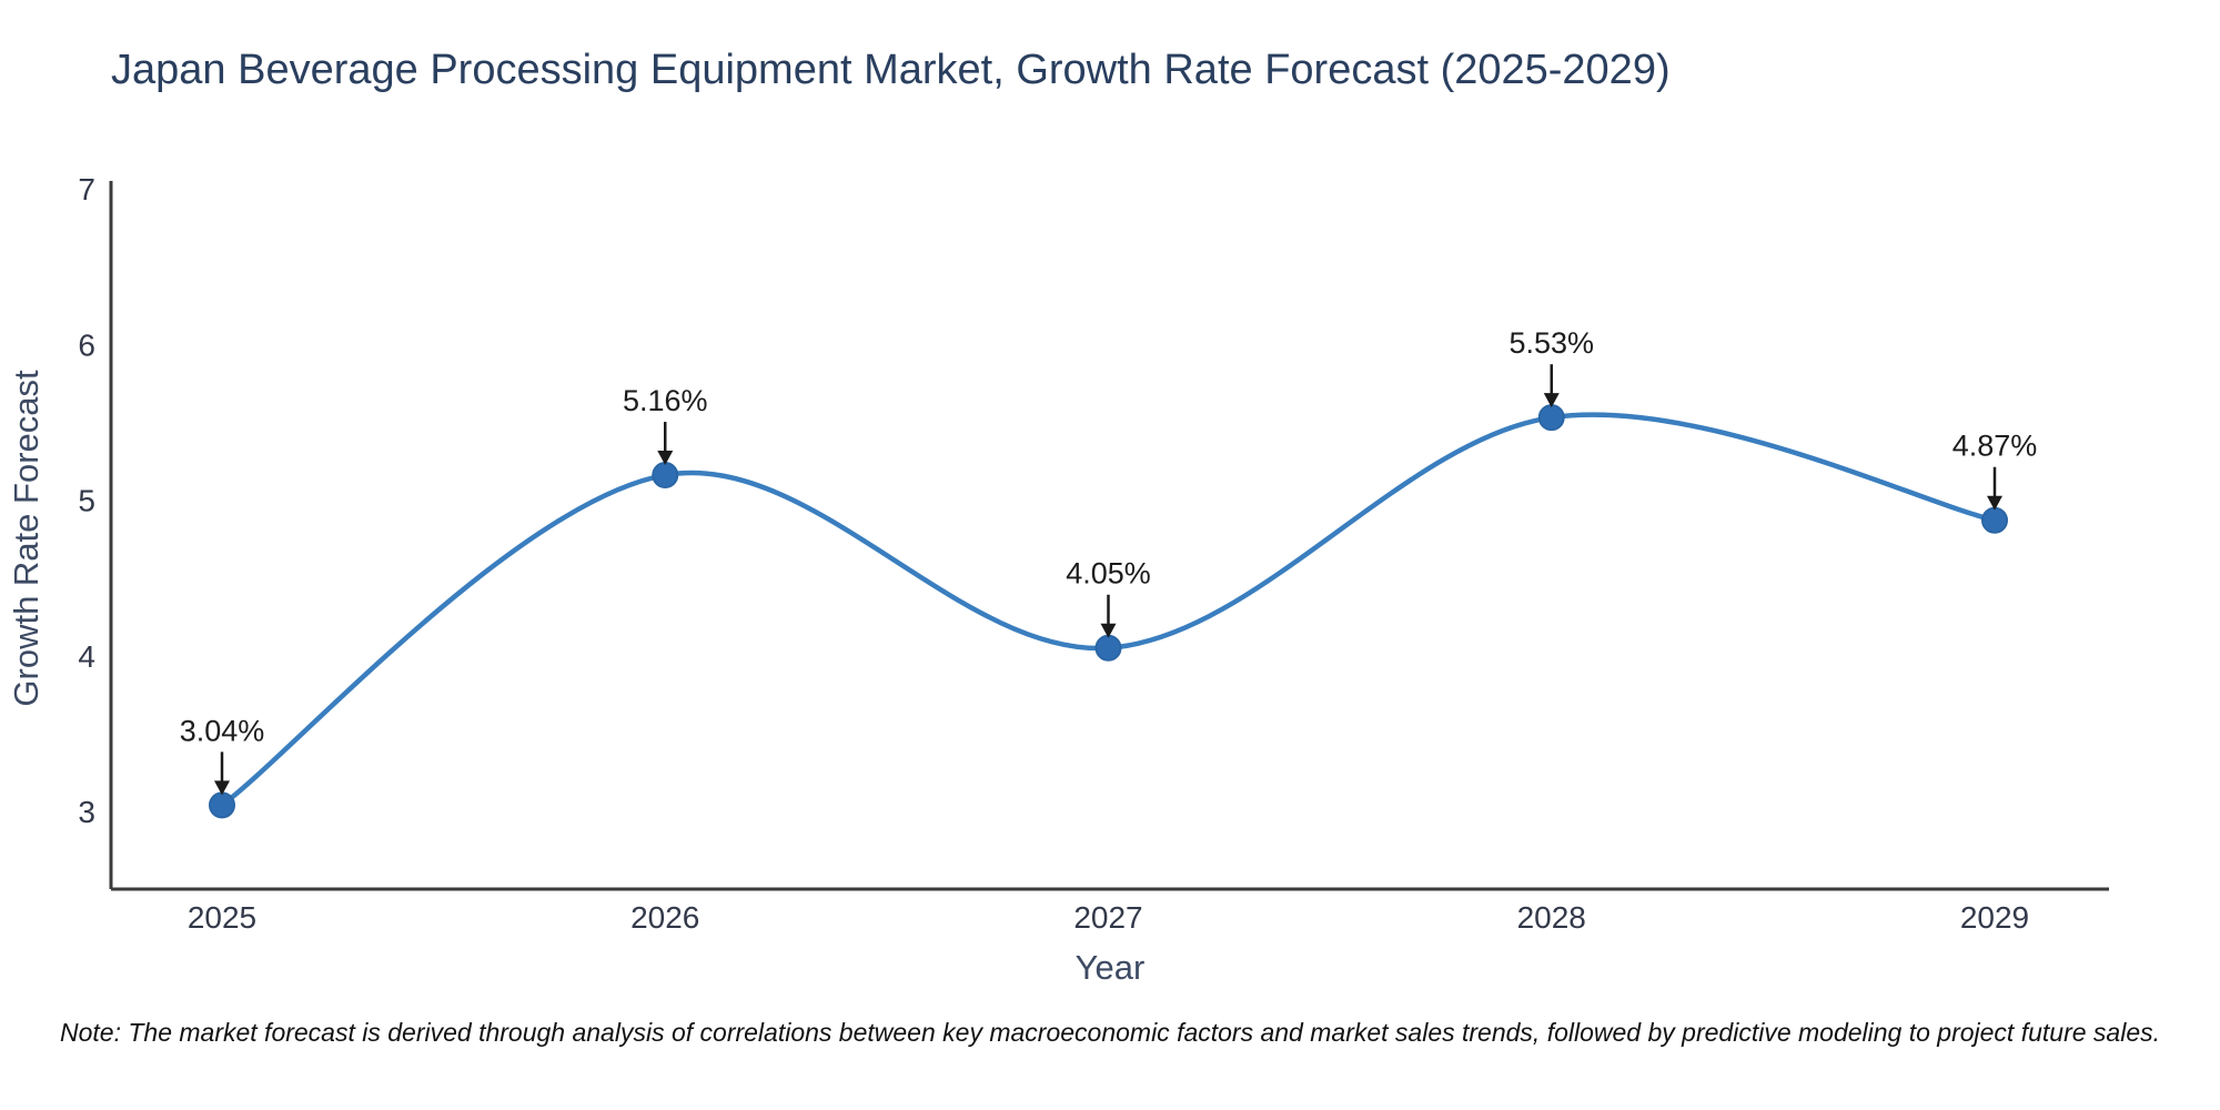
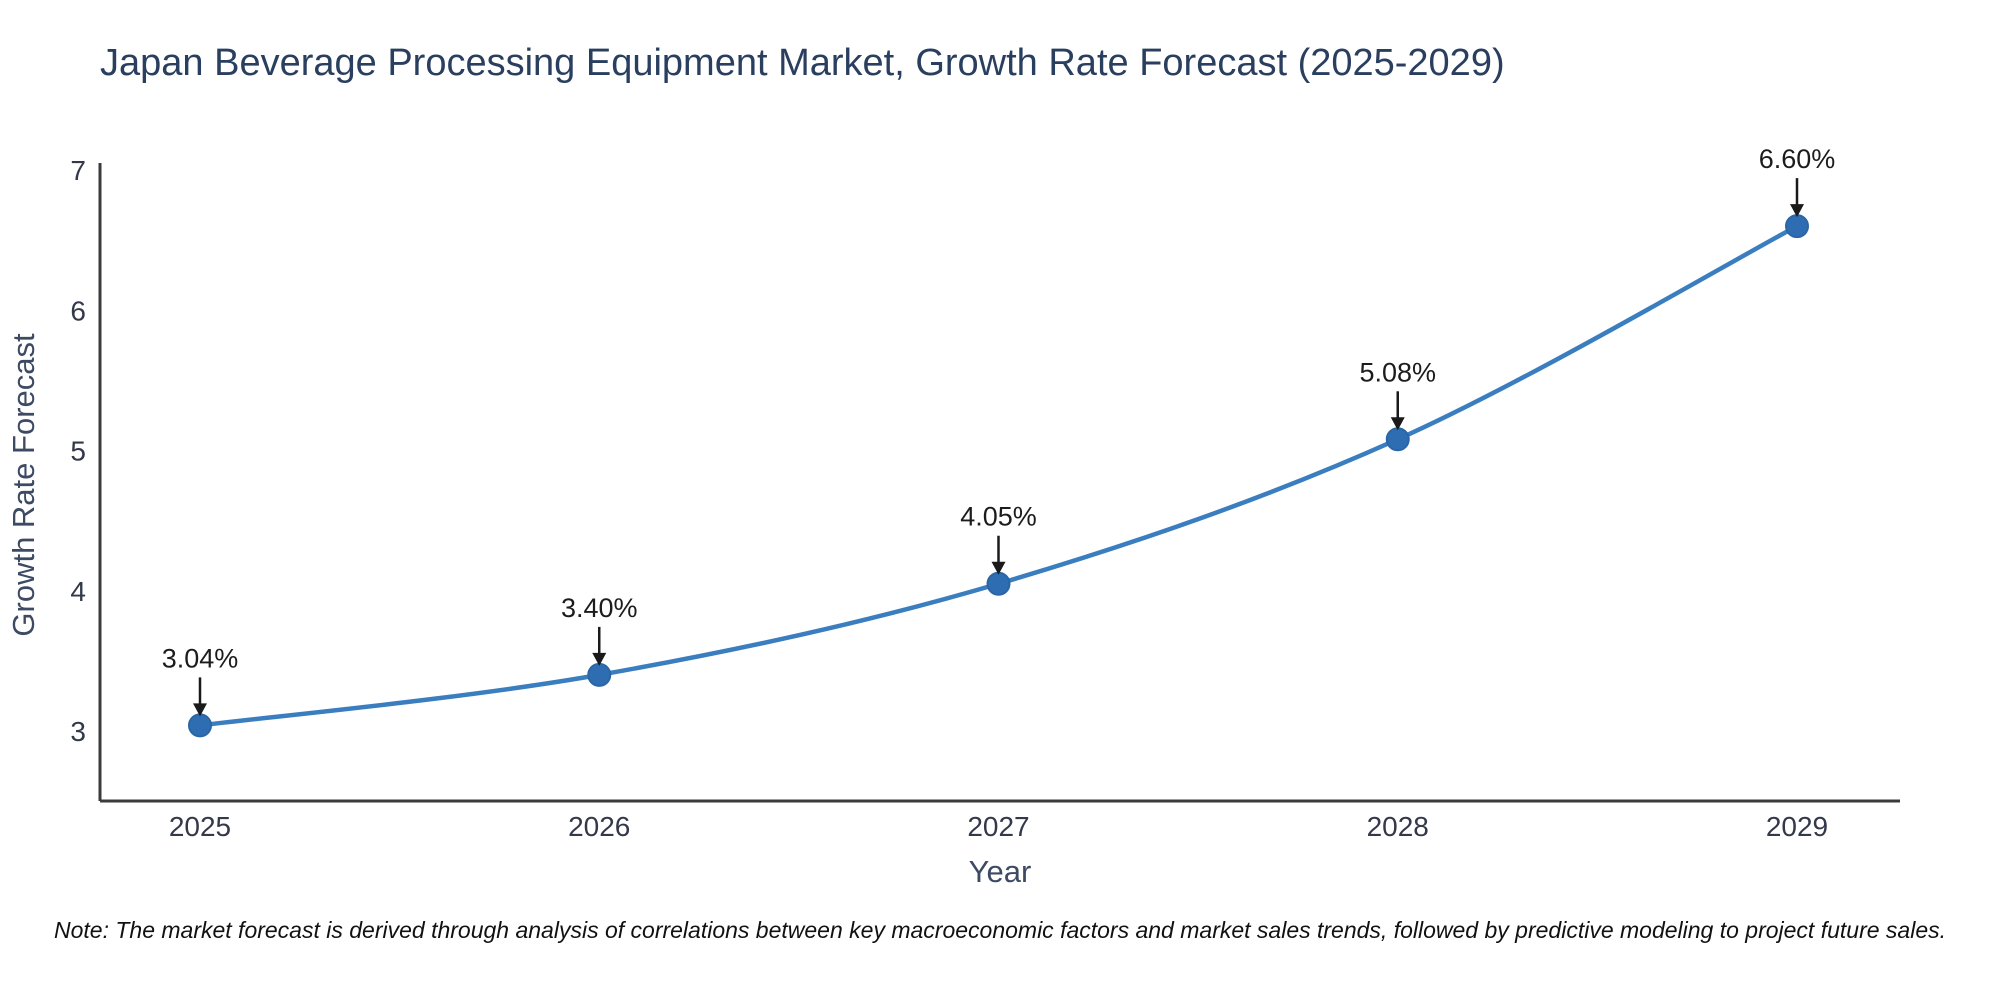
2026: 5.16% -> 3.40%
2028: 5.53% -> 5.08%
2029: 4.87% -> 6.60%
